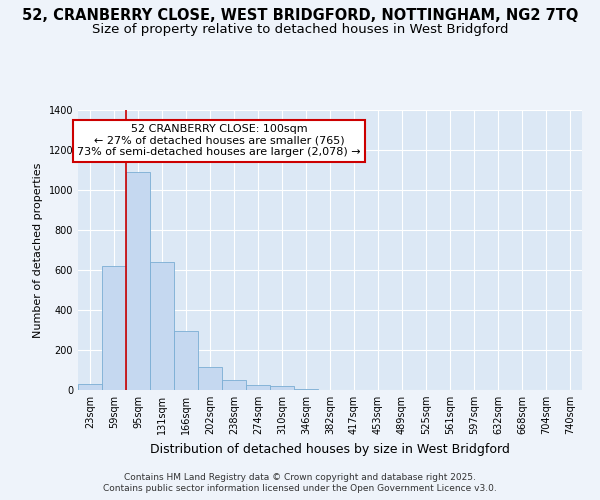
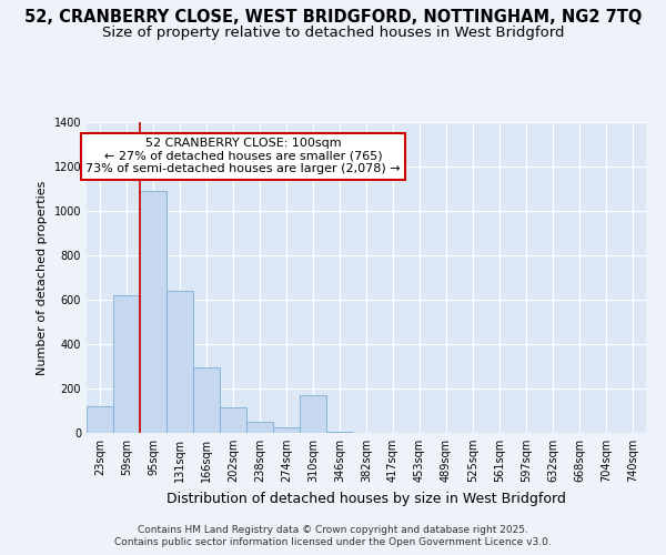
23sqm: 30 -> 120
310sqm: 20 -> 170
